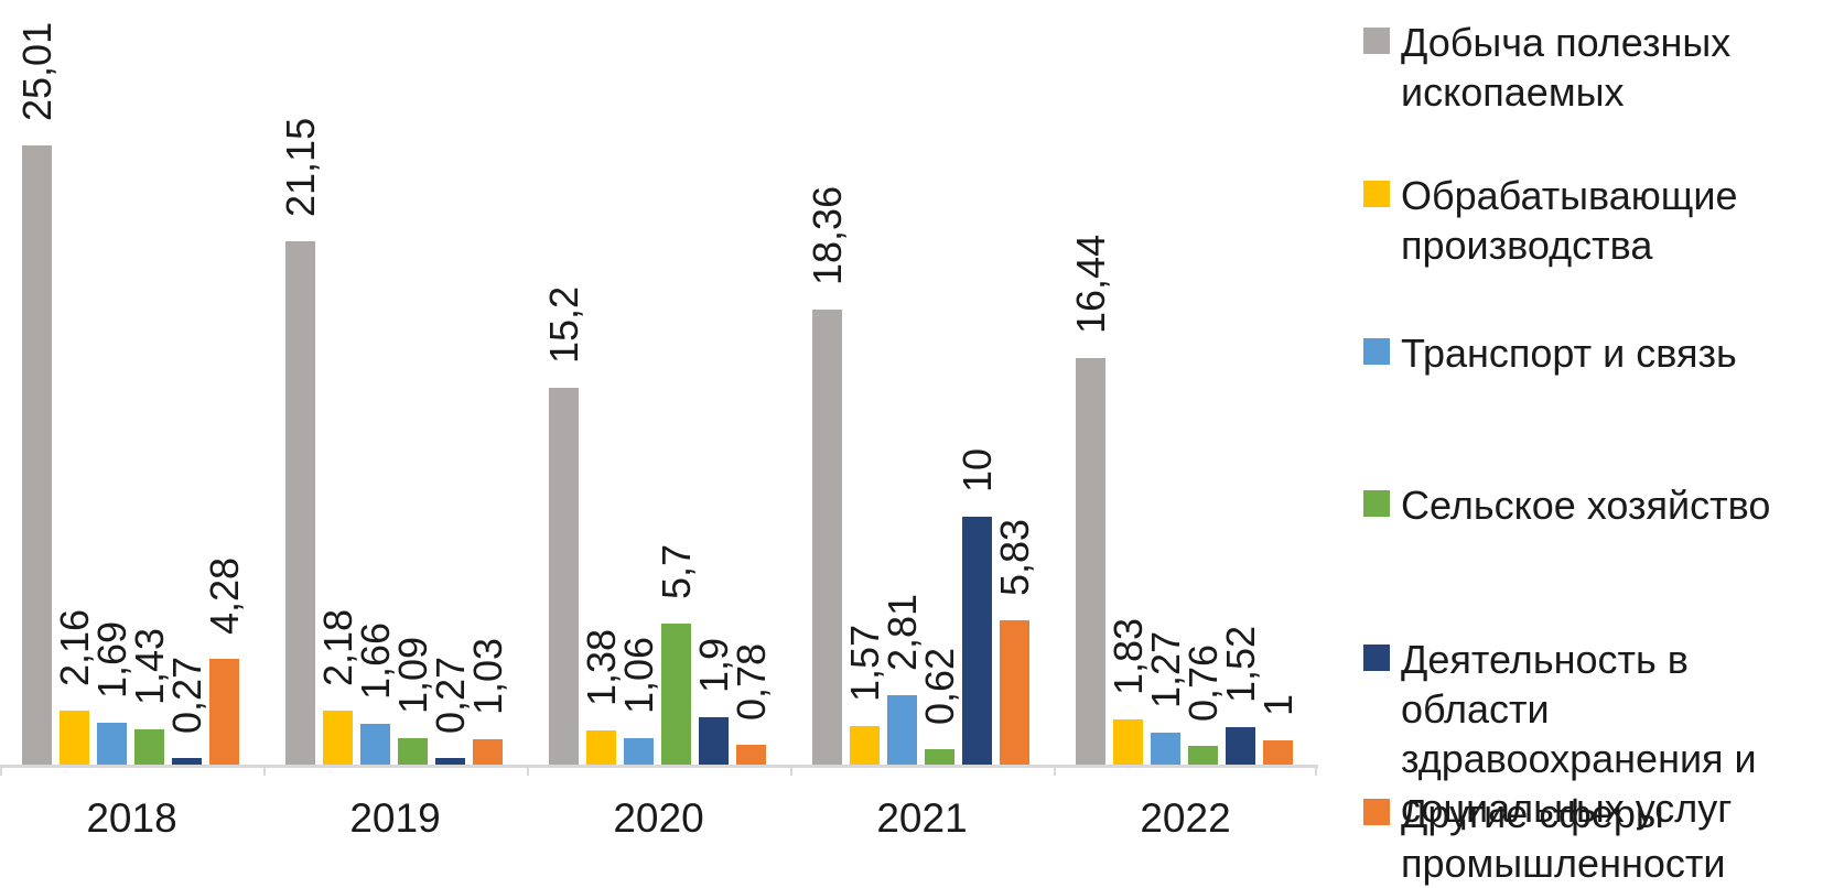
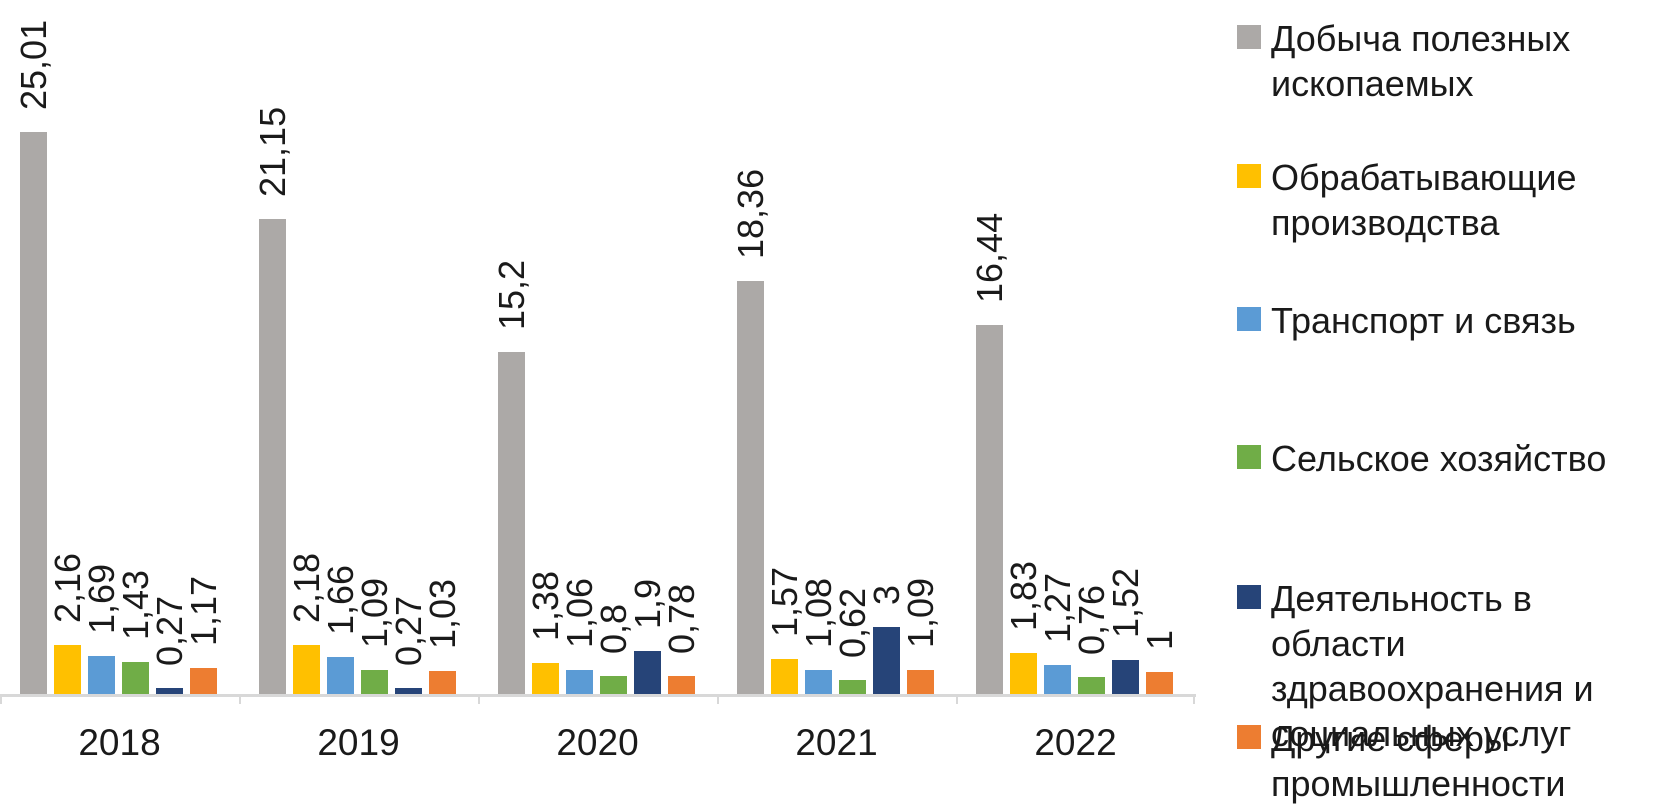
Другие сферы промышленности/2018: 4,28 -> 1,17
Сельское хозяйство/2020: 5,7 -> 0,8
Транспорт и связь/2021: 2,81 -> 1,08
Деятельность в области здравоохранения и социальных услуг/2021: 10 -> 3
Другие сферы промышленности/2021: 5,83 -> 1,09
